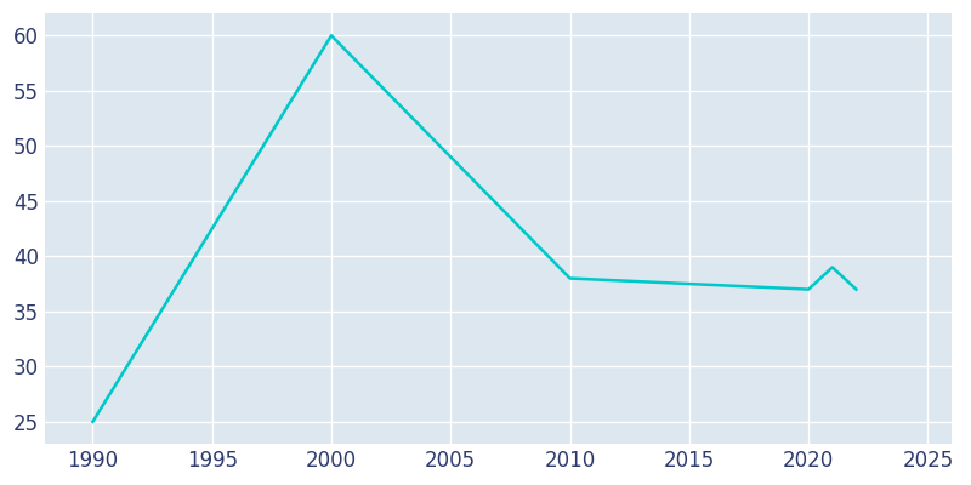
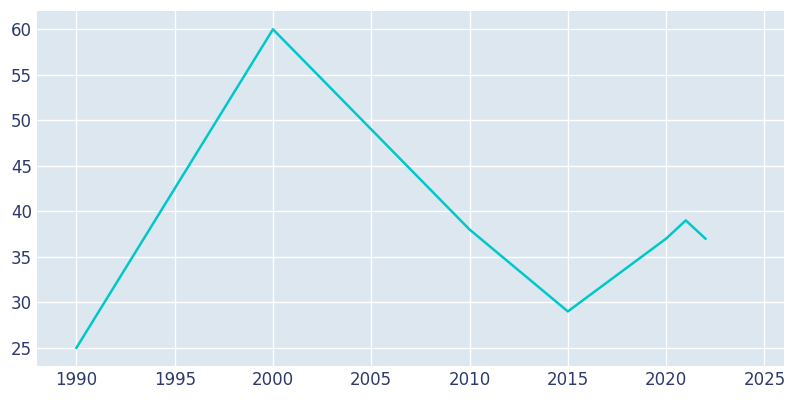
2015: 37.5 -> 29.0
